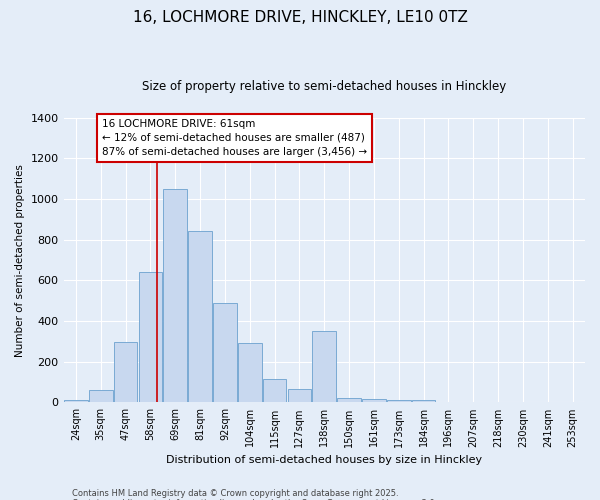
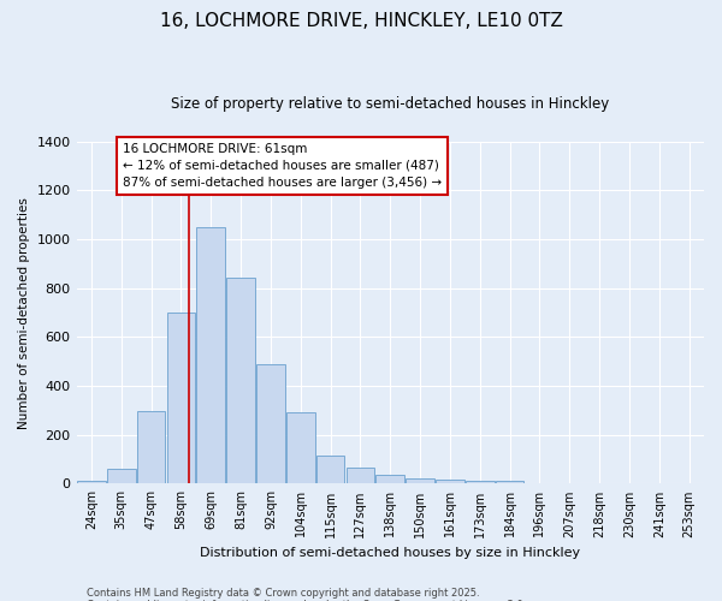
58sqm: 640 -> 700
138sqm: 350 -> 35
